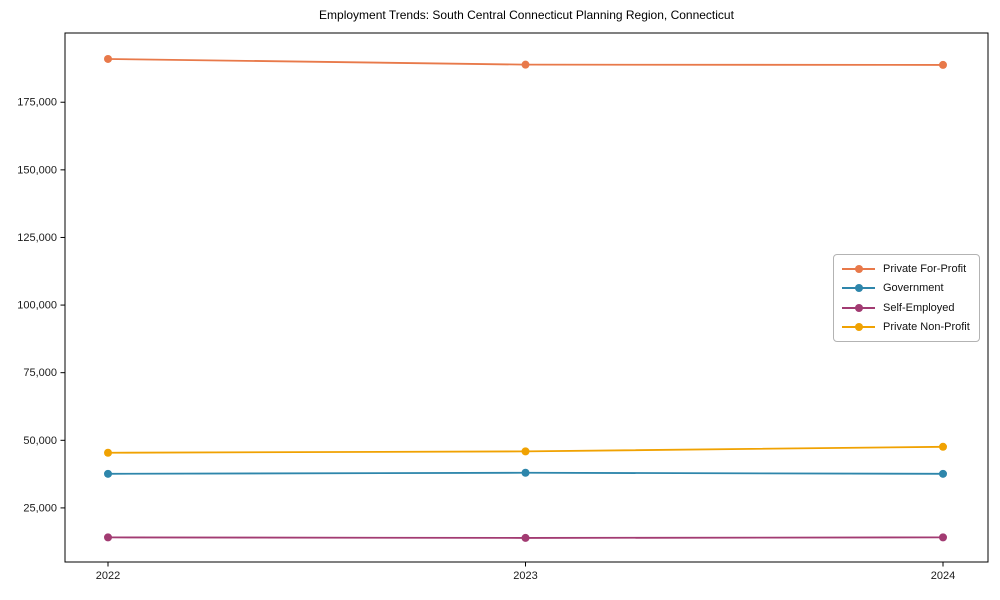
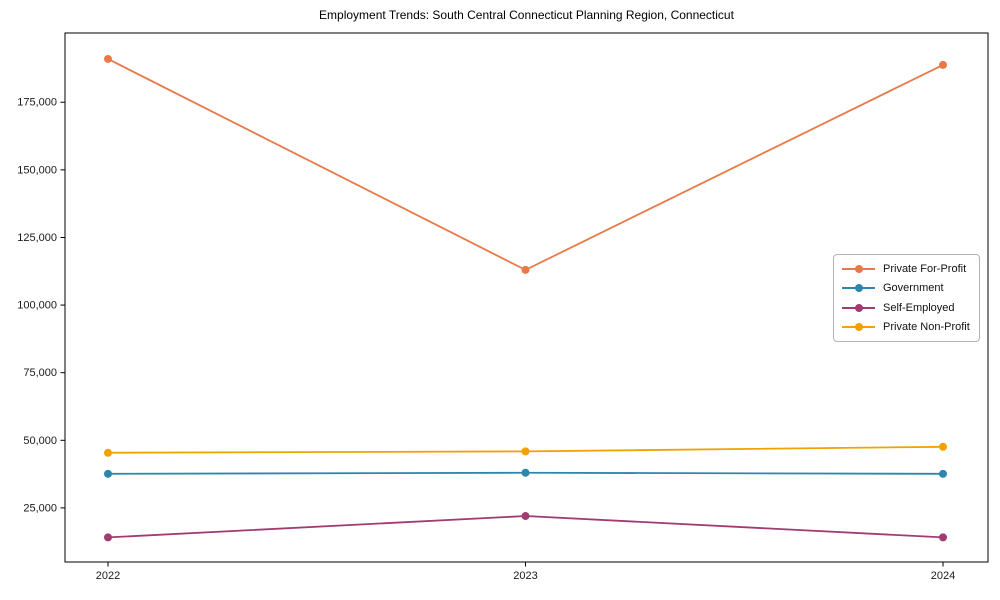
Private For-Profit/2023: 189000 -> 113000
Self-Employed/2023: 14000 -> 22000
